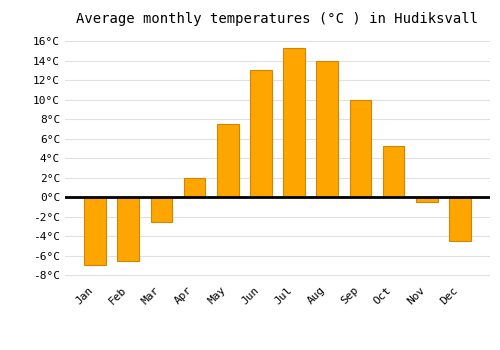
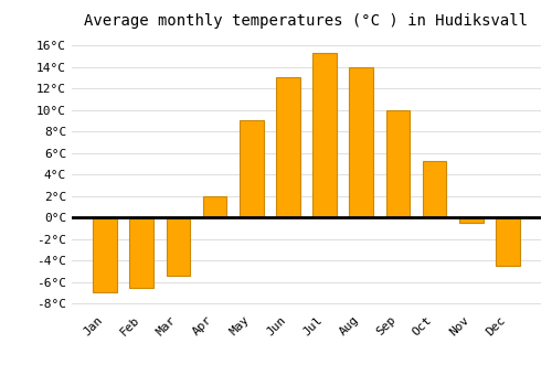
Mar: -2.5°C -> -5.4°C
May: 7.5°C -> 9.0°C
